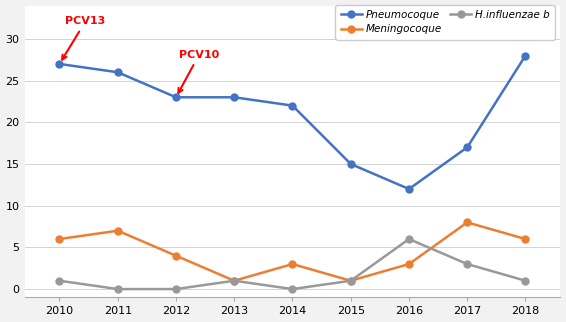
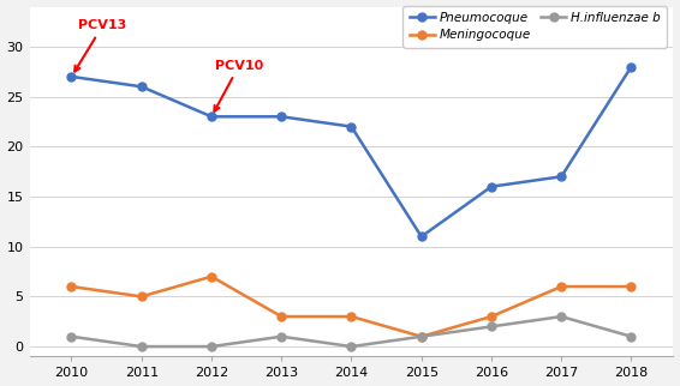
Meningocoque/2011: 7 -> 5
Meningocoque/2012: 4 -> 7
Meningocoque/2013: 1 -> 3
Pneumocoque/2015: 15 -> 11
Pneumocoque/2016: 12 -> 16
H.influenzae b/2016: 6 -> 2
Meningocoque/2017: 8 -> 6
